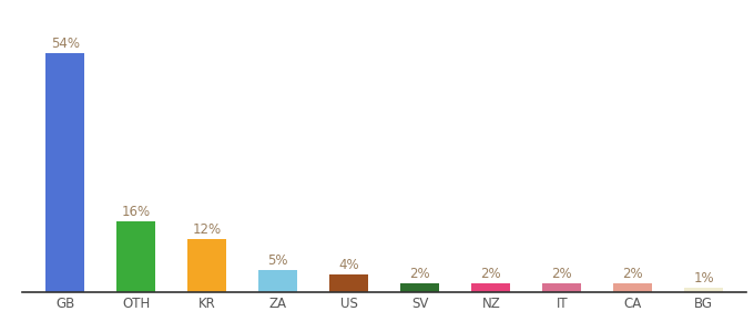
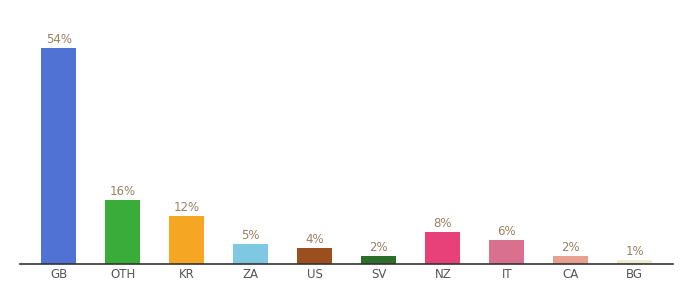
NZ: 2% -> 8%
IT: 2% -> 6%
